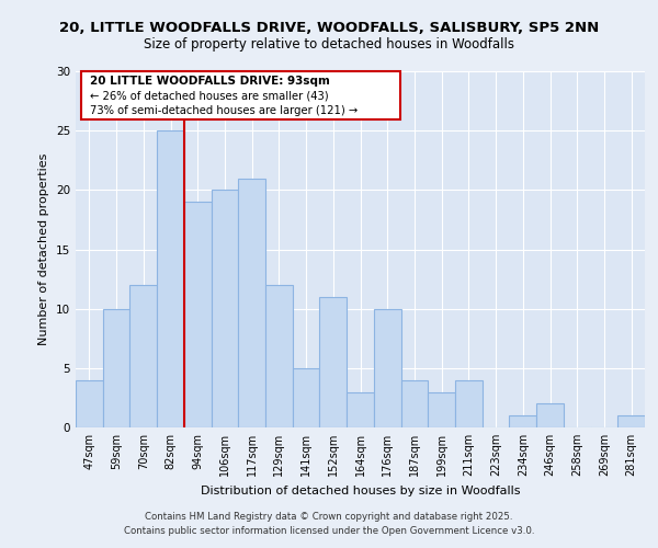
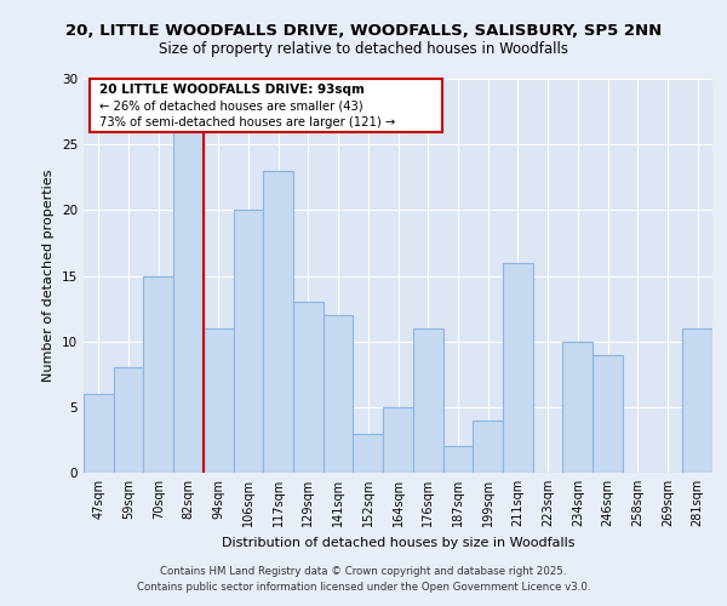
47sqm: 4 -> 6
59sqm: 10 -> 8
70sqm: 12 -> 15
82sqm: 25 -> 26
94sqm: 19 -> 11
117sqm: 21 -> 23
129sqm: 12 -> 13
141sqm: 5 -> 12
152sqm: 11 -> 3
164sqm: 3 -> 5
176sqm: 10 -> 11
187sqm: 4 -> 2
199sqm: 3 -> 4
211sqm: 4 -> 16
234sqm: 1 -> 10
246sqm: 2 -> 9
281sqm: 1 -> 11
